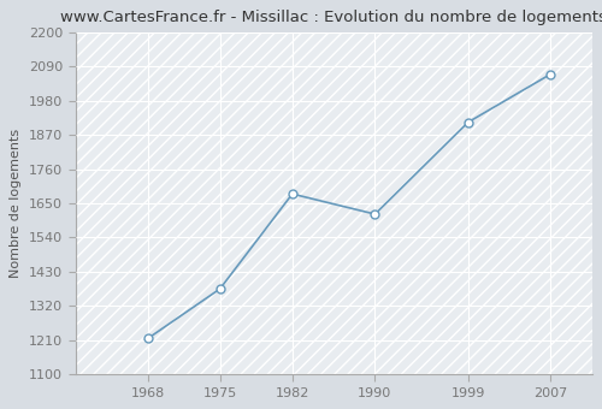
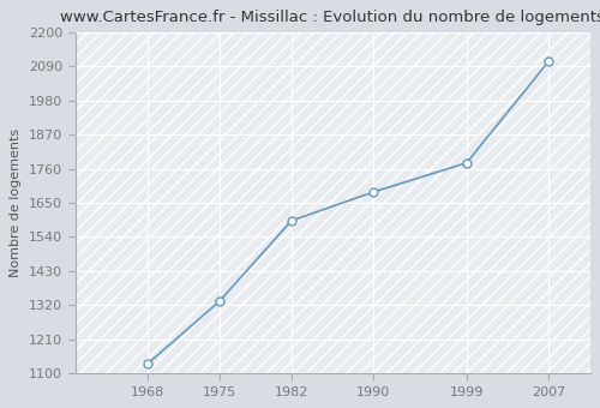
1968: 1215 -> 1130
1975: 1375 -> 1332
1982: 1680 -> 1592
1990: 1615 -> 1685
1999: 1910 -> 1778
2007: 2065 -> 2106
